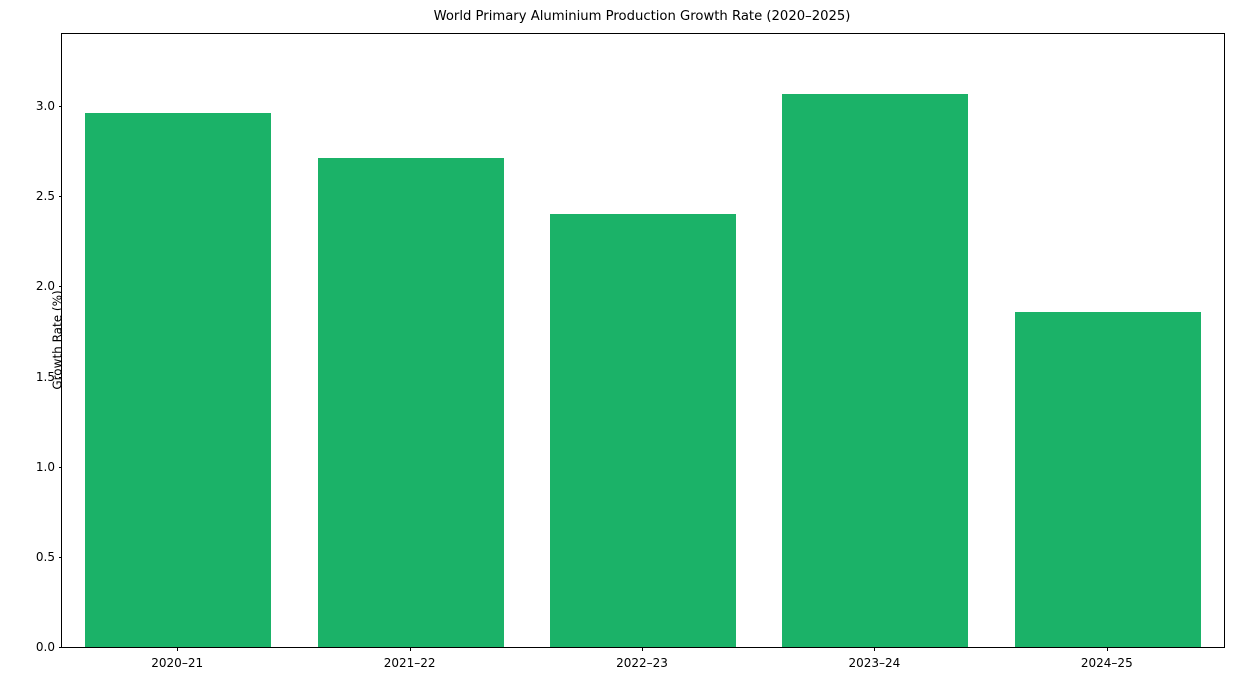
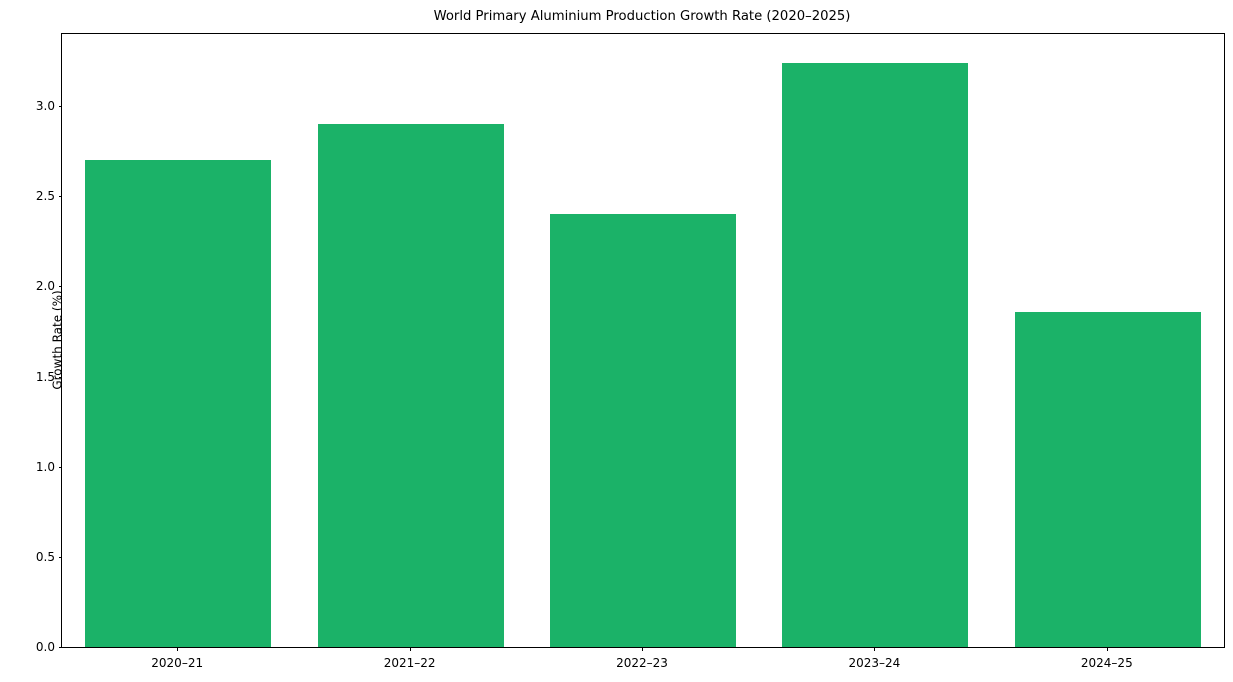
2020–21: 2.96 -> 2.70
2021–22: 2.71 -> 2.90
2023–24: 3.07 -> 3.24
